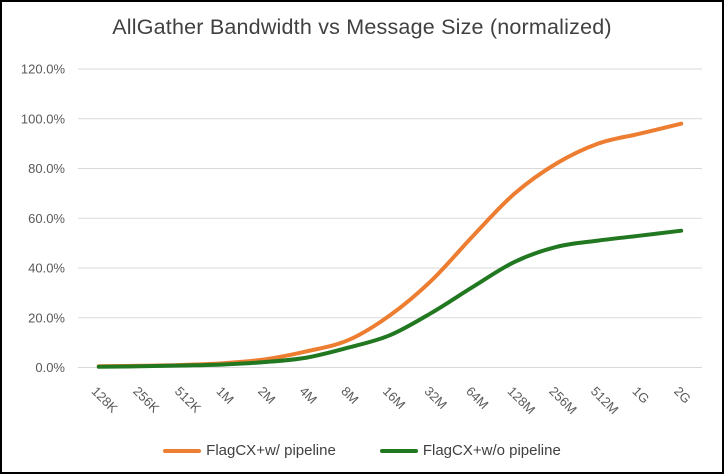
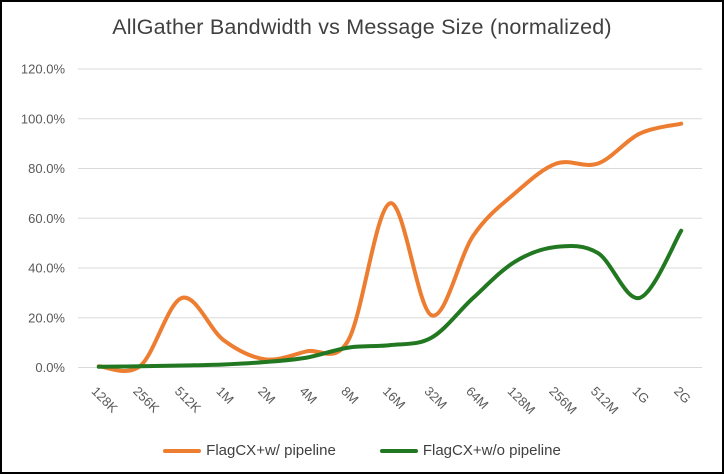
FlagCX+w/ pipeline/512K: 1% -> 28%
FlagCX+w/ pipeline/1M: 2% -> 11%
FlagCX+w/ pipeline/16M: 21% -> 66%
FlagCX+w/o pipeline/16M: 13% -> 9%
FlagCX+w/ pipeline/32M: 35% -> 21%
FlagCX+w/o pipeline/32M: 22% -> 12%
FlagCX+w/o pipeline/64M: 32% -> 28%
FlagCX+w/ pipeline/512M: 90% -> 82%
FlagCX+w/o pipeline/512M: 51% -> 46%
FlagCX+w/o pipeline/1G: 53% -> 28%
